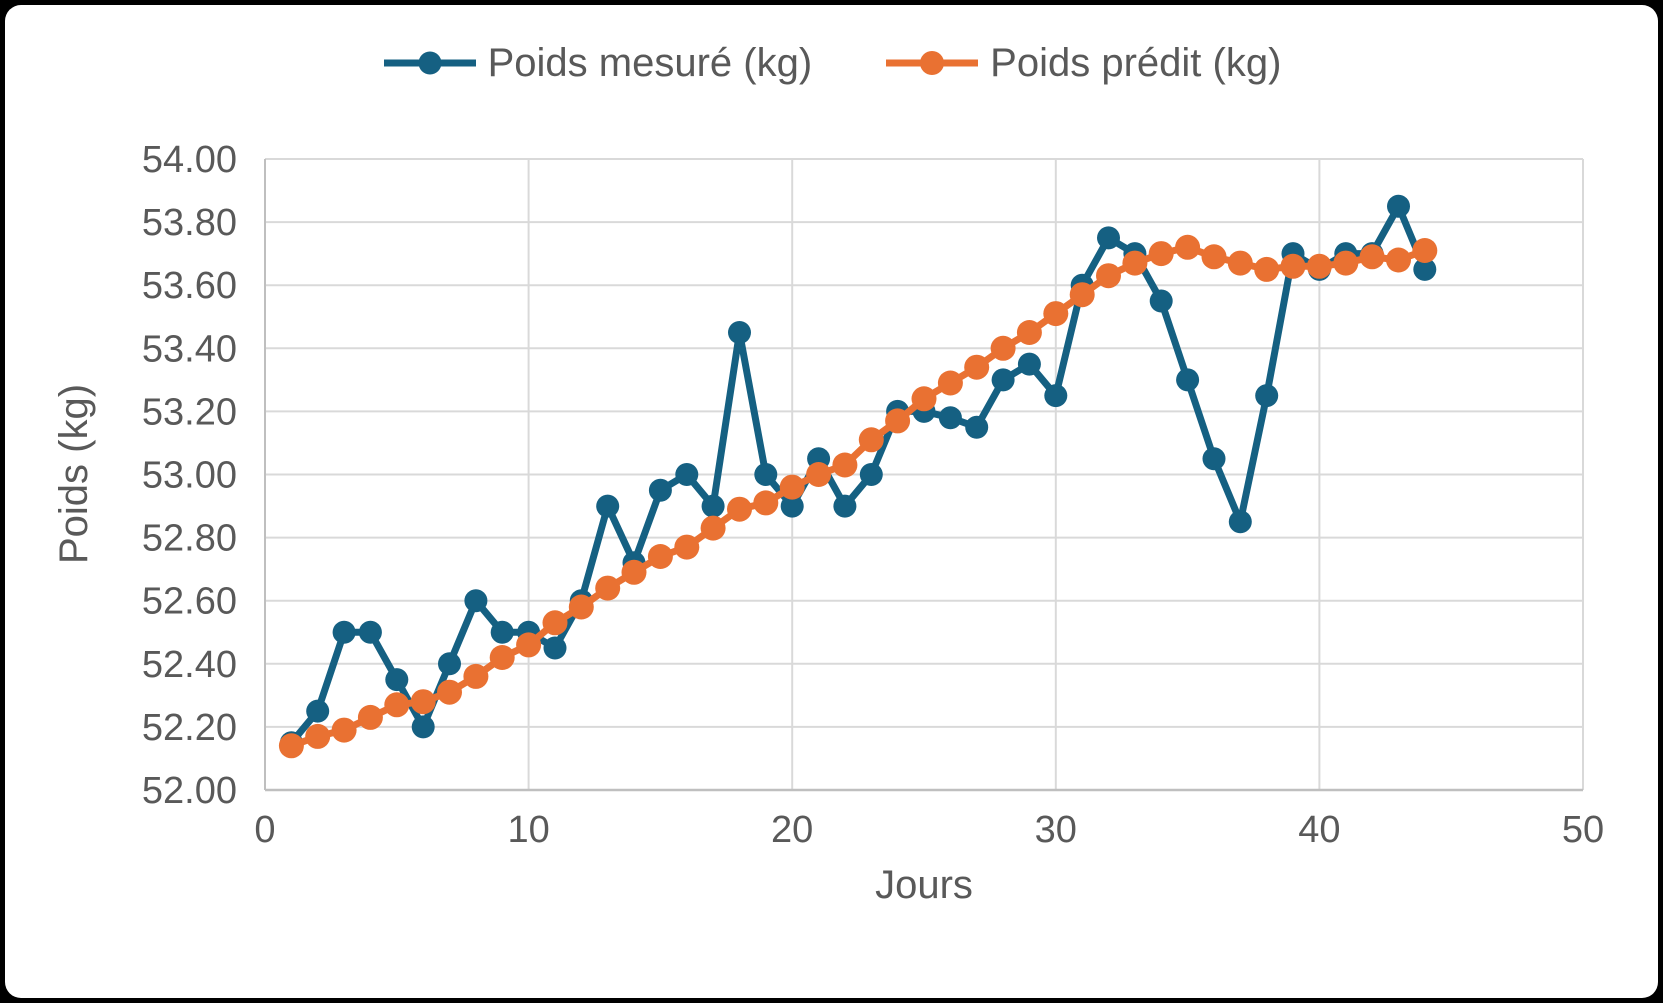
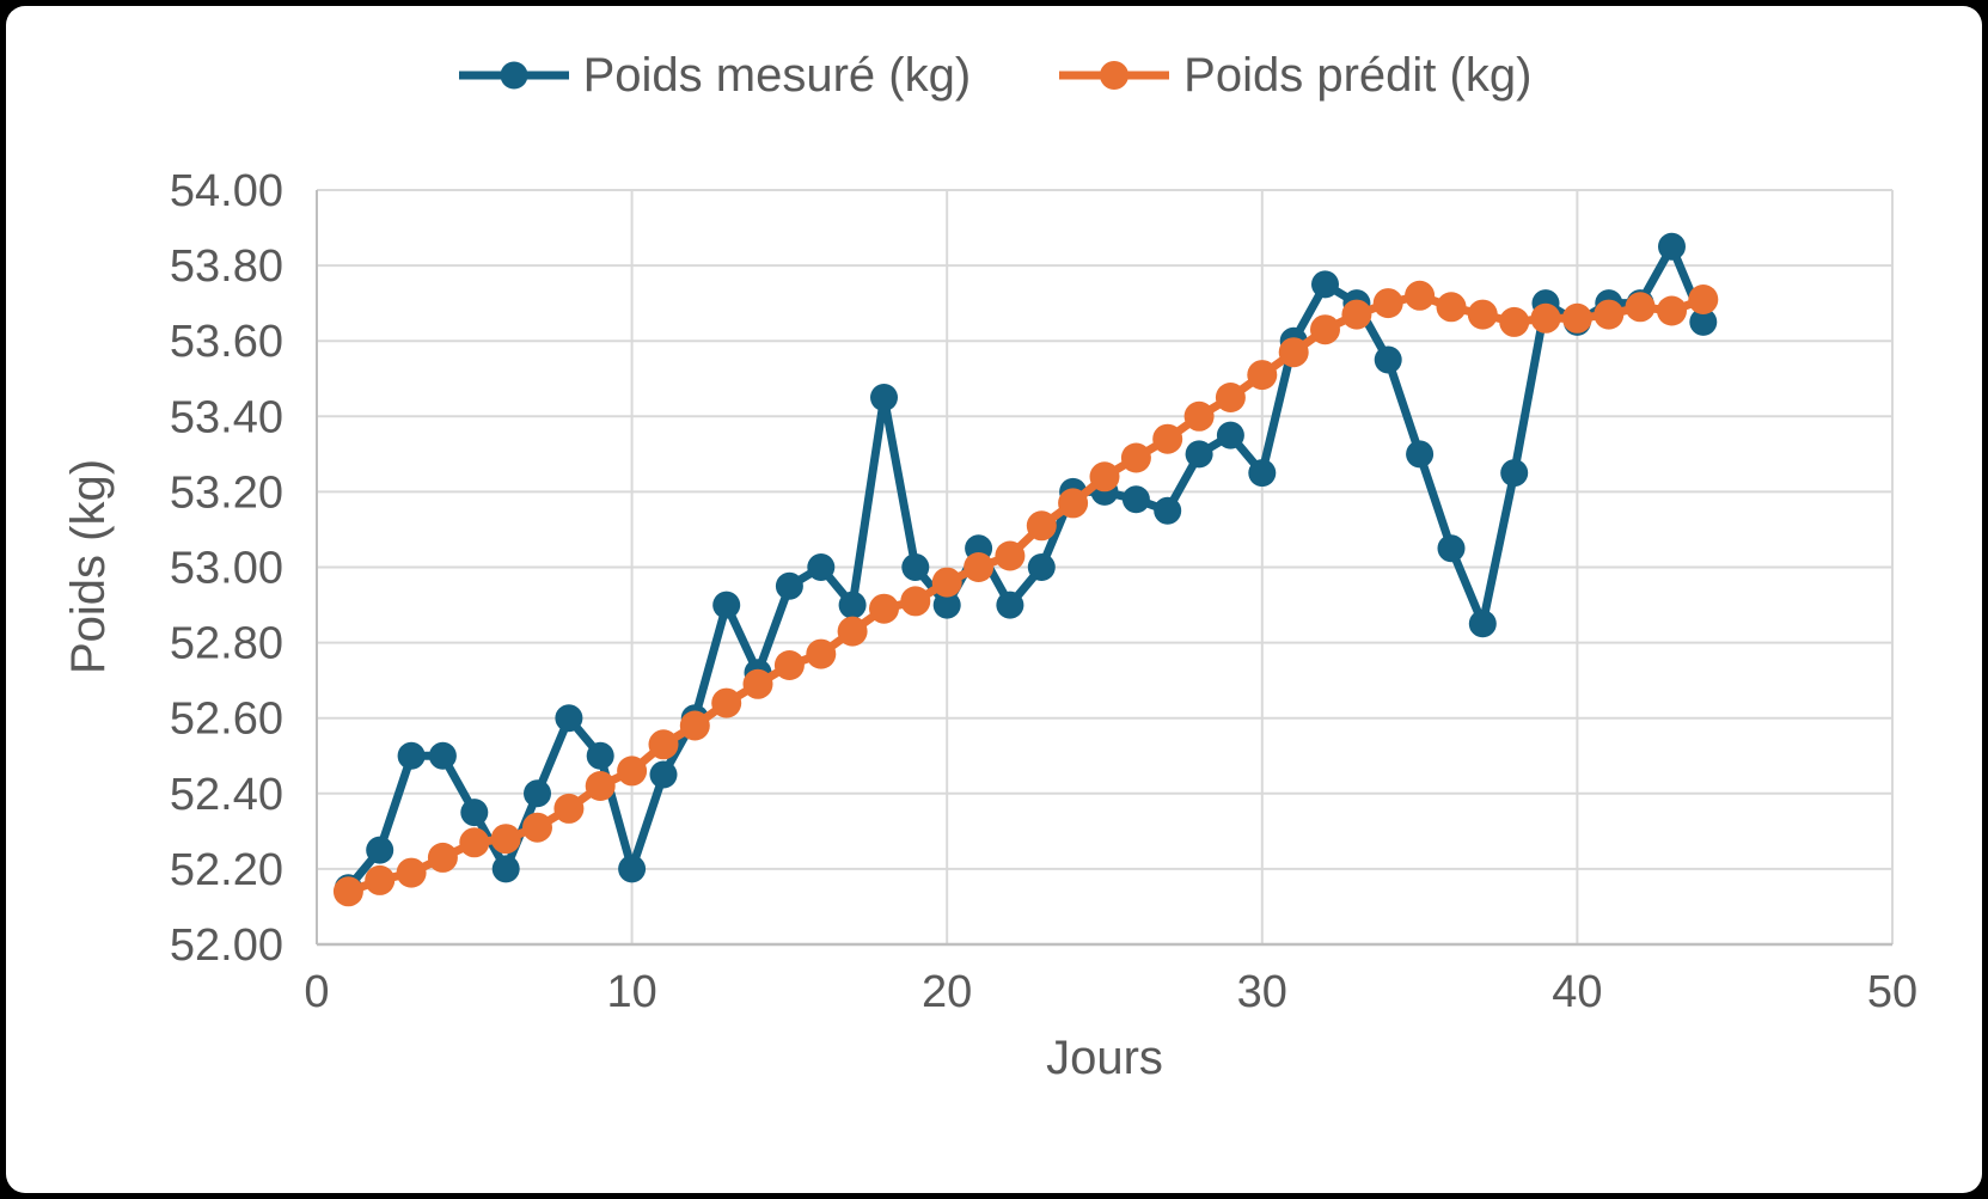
Poids mesuré (kg)/10: 52.50 -> 52.20
